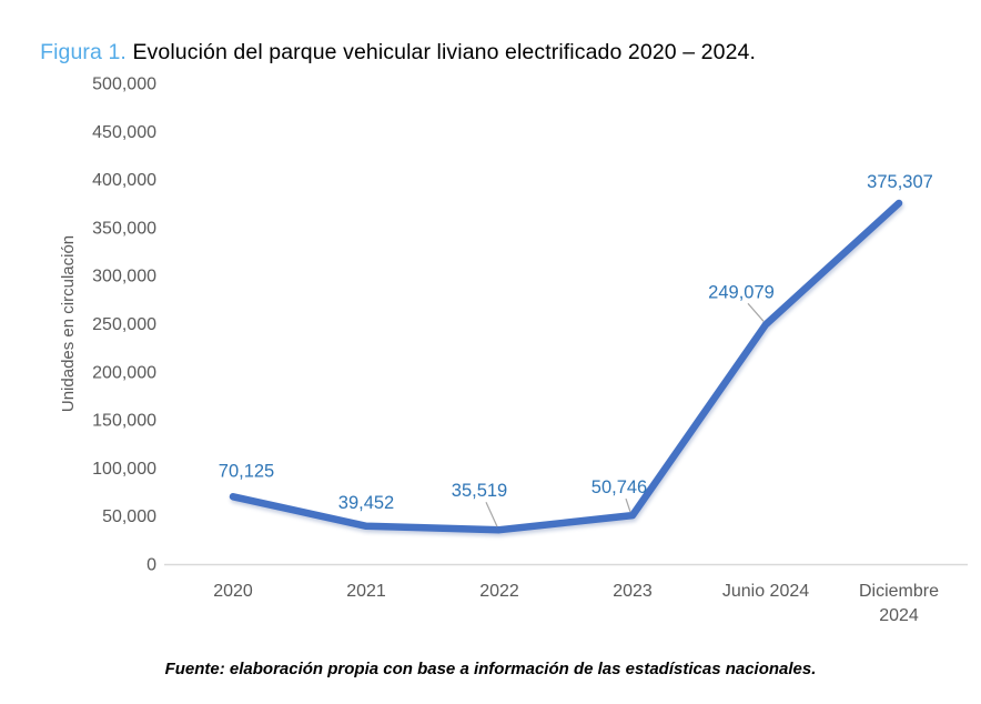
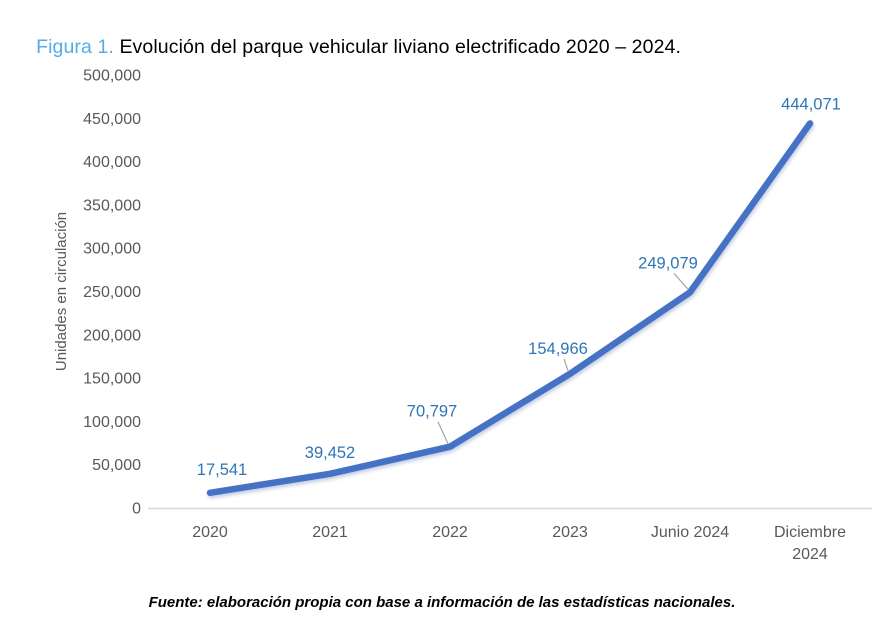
2020: 70,125 -> 17,541
2022: 35,519 -> 70,797
2023: 50,746 -> 154,966
Diciembre 2024: 375,307 -> 444,071
